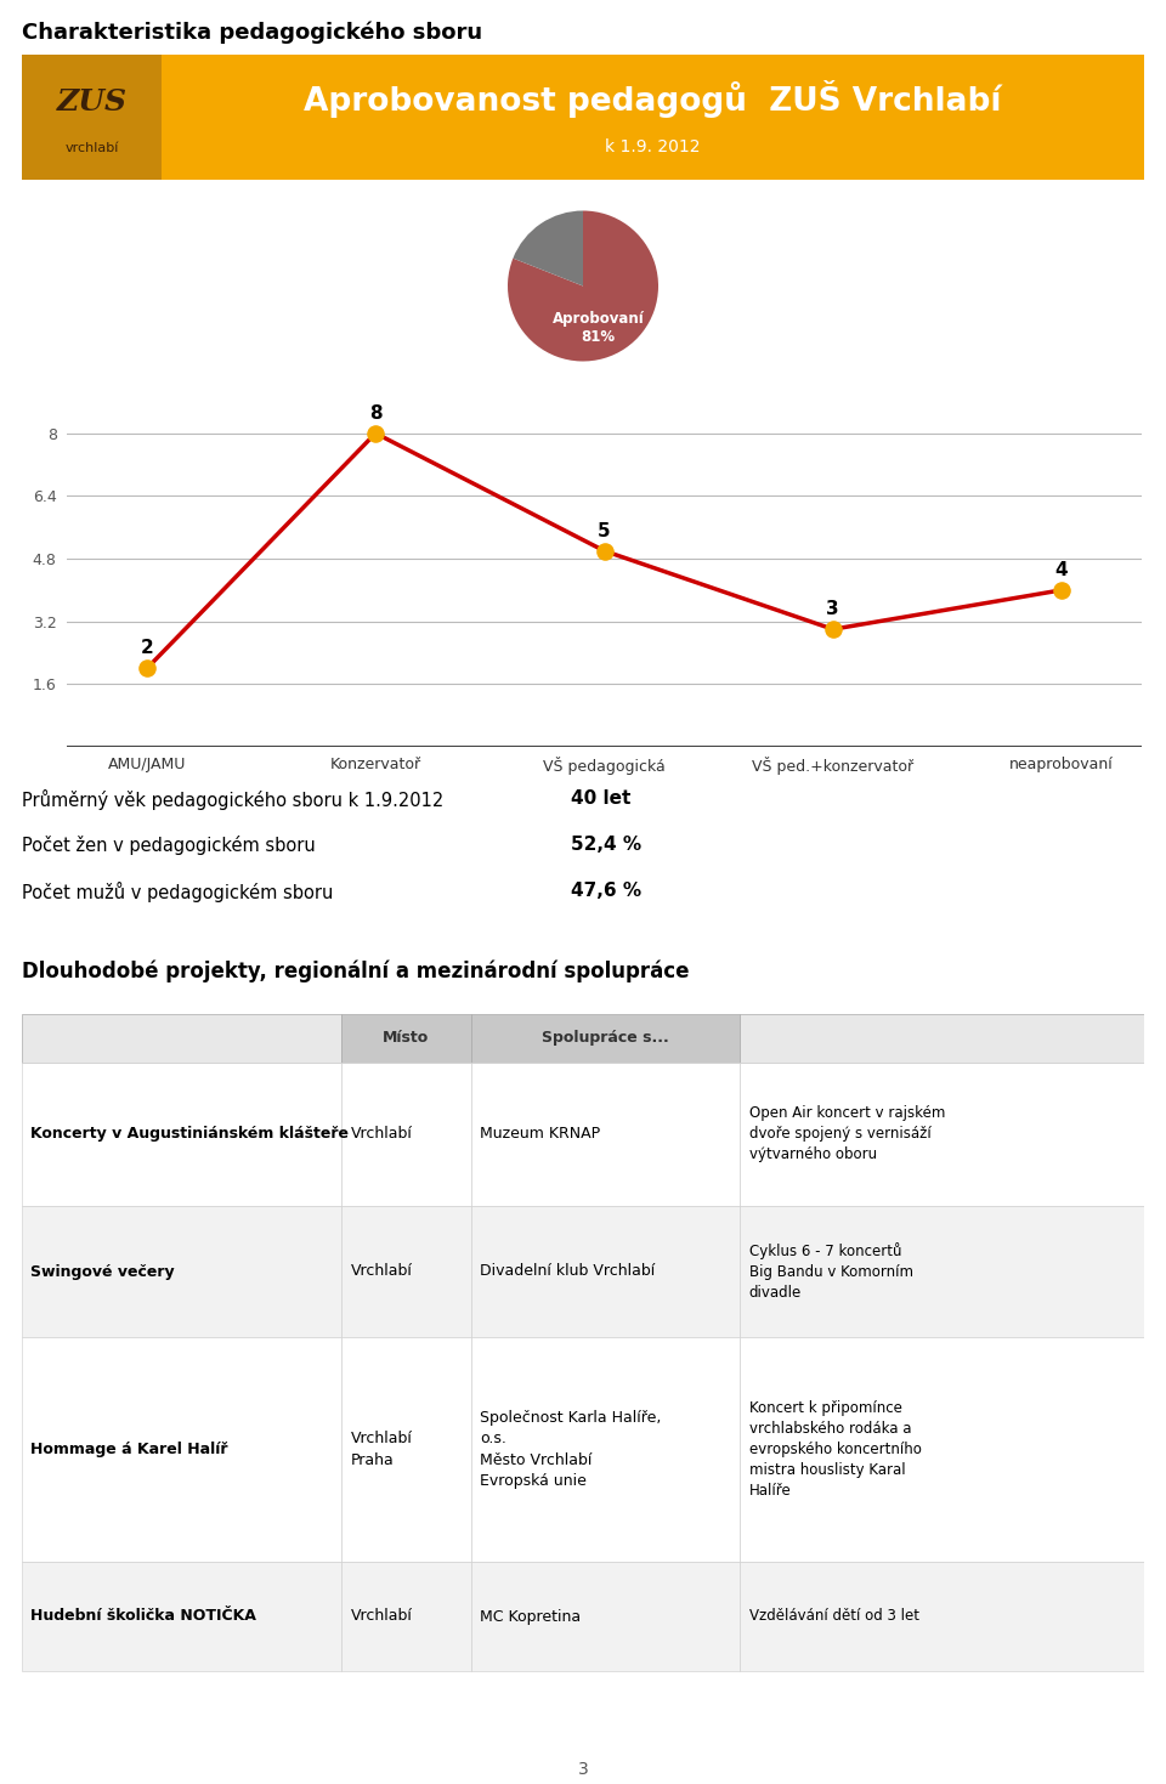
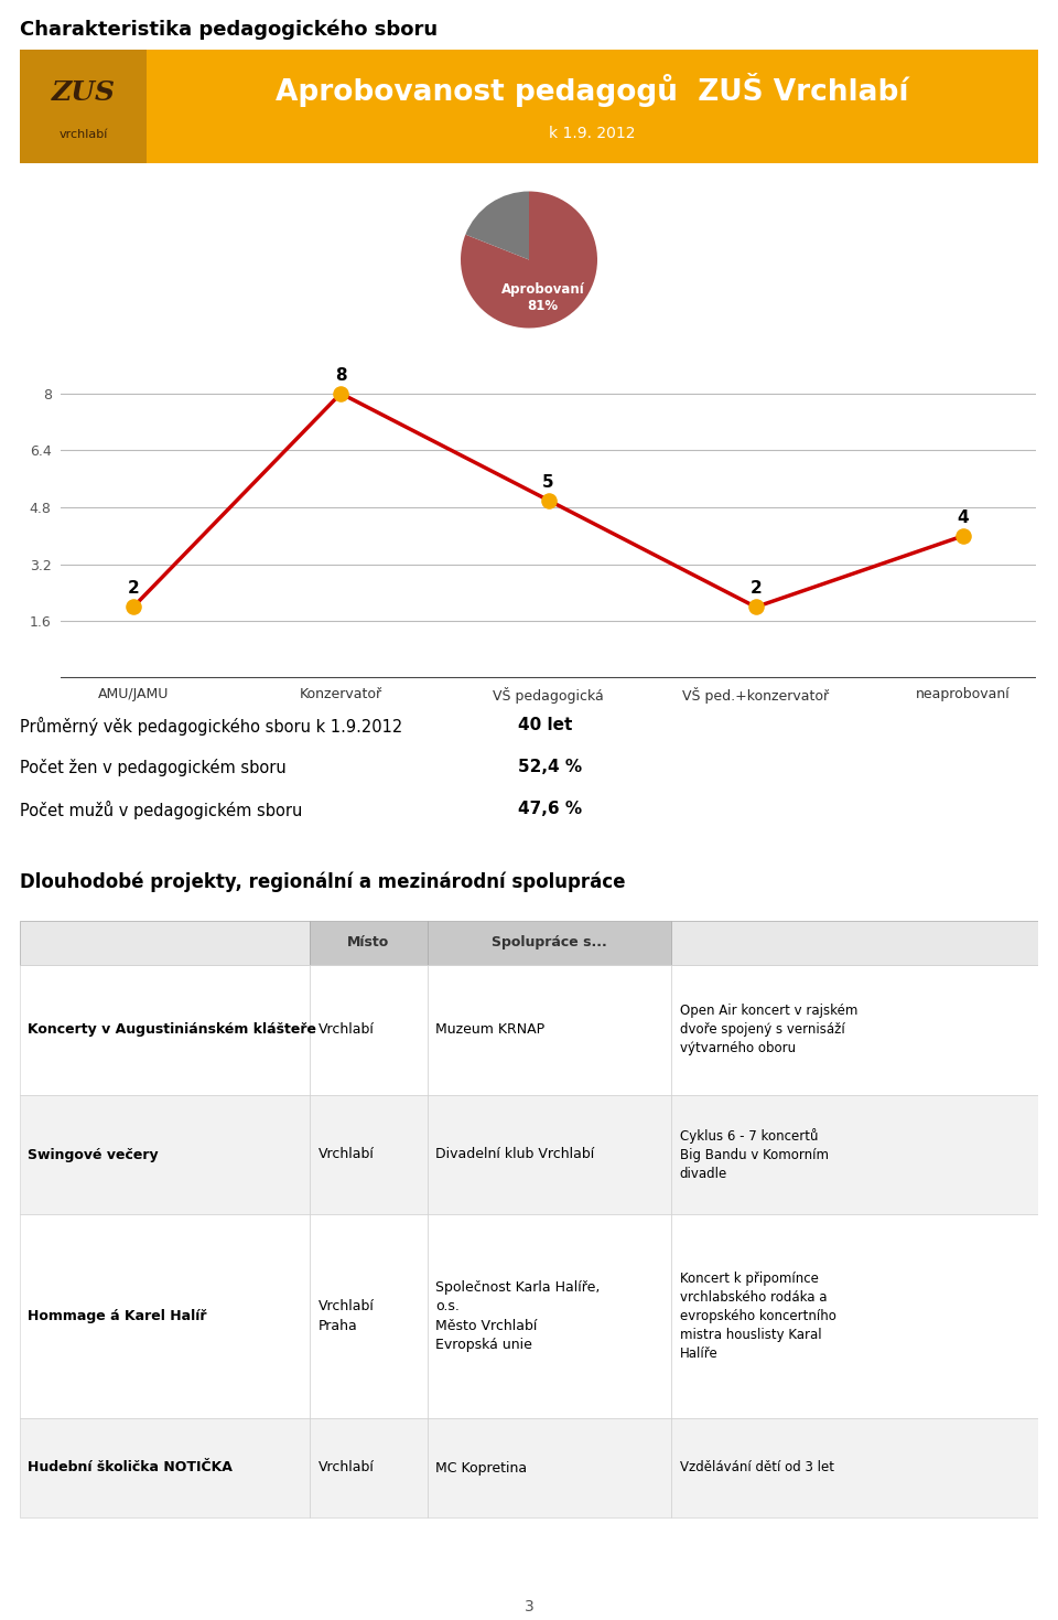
VŠ ped.+konzervatoř: 3 -> 2
